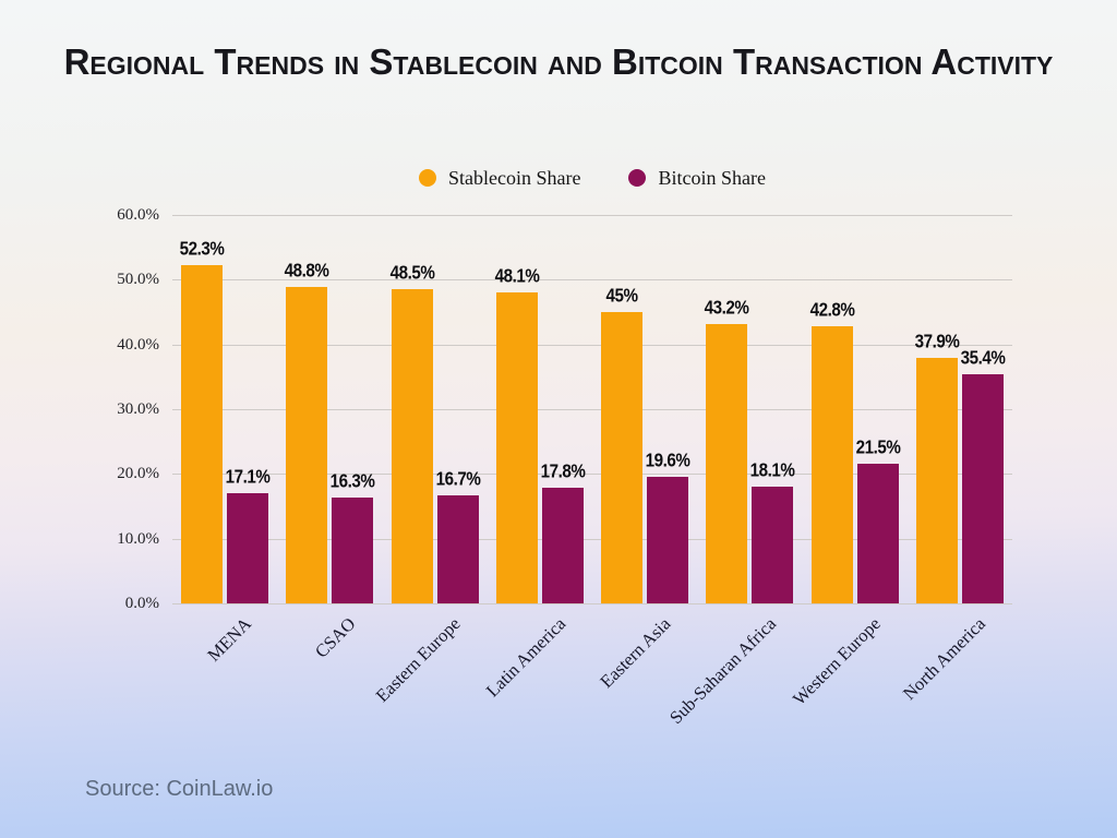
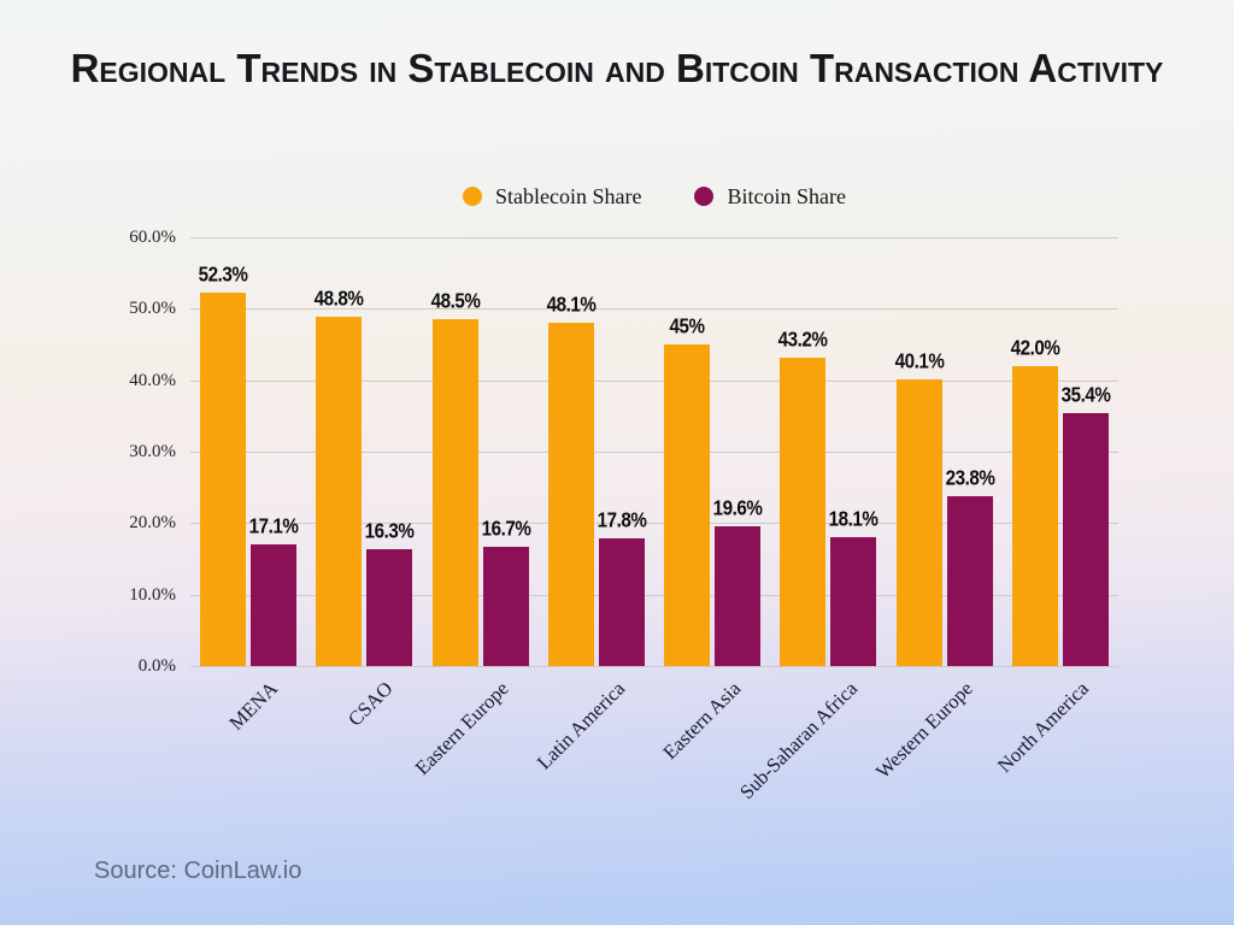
Stablecoin Share/Western Europe: 42.8% -> 40.1%
Bitcoin Share/Western Europe: 21.5% -> 23.8%
Stablecoin Share/North America: 37.9% -> 42.0%
